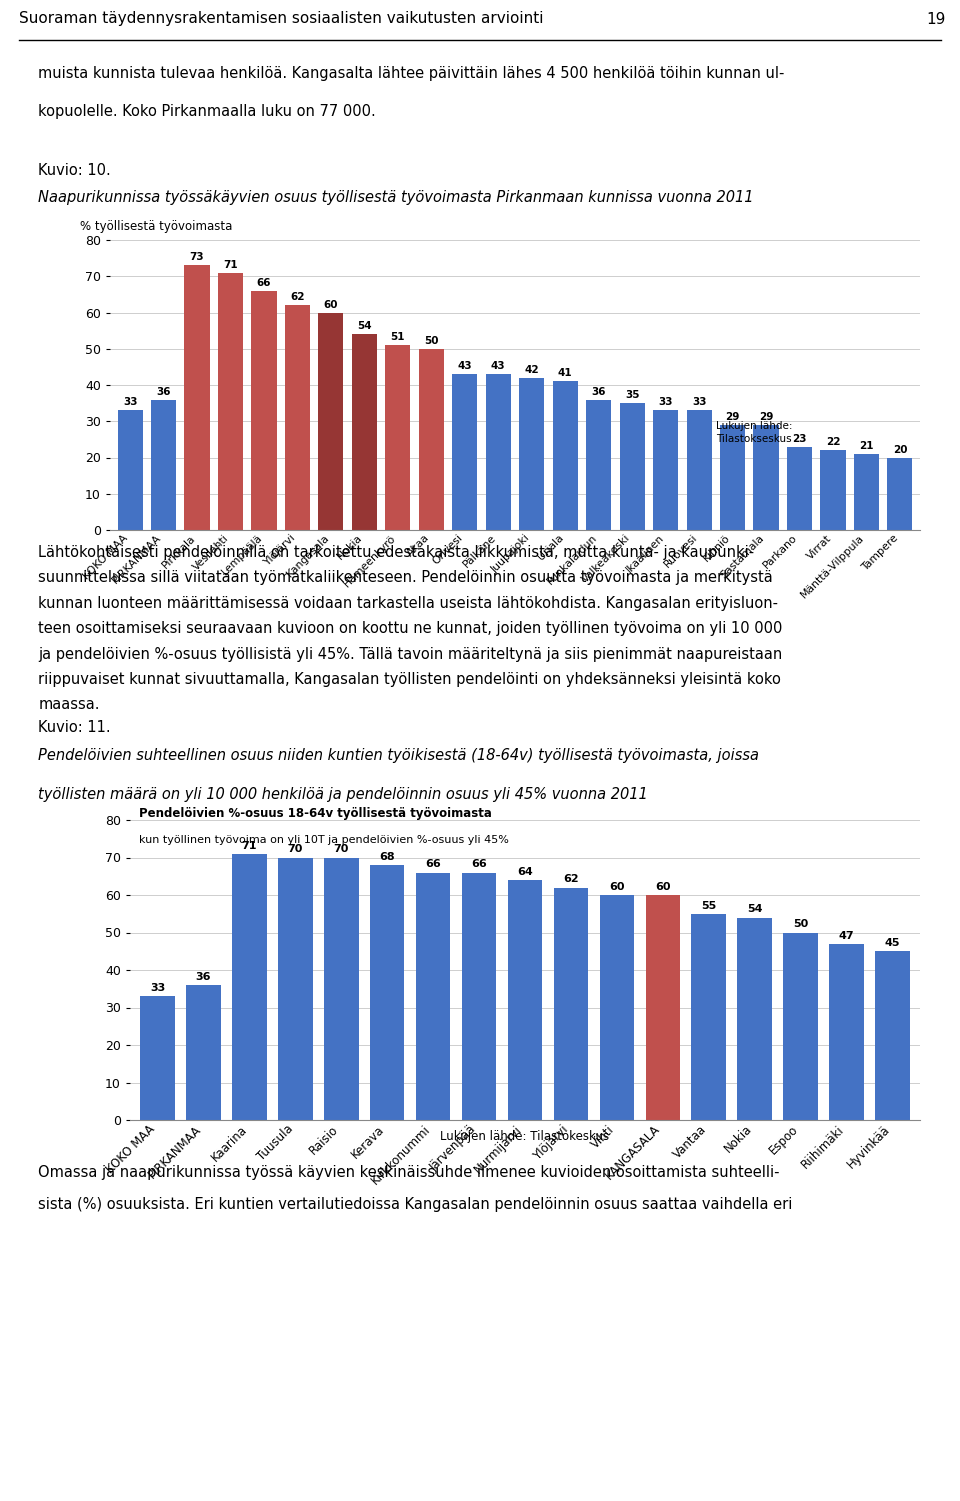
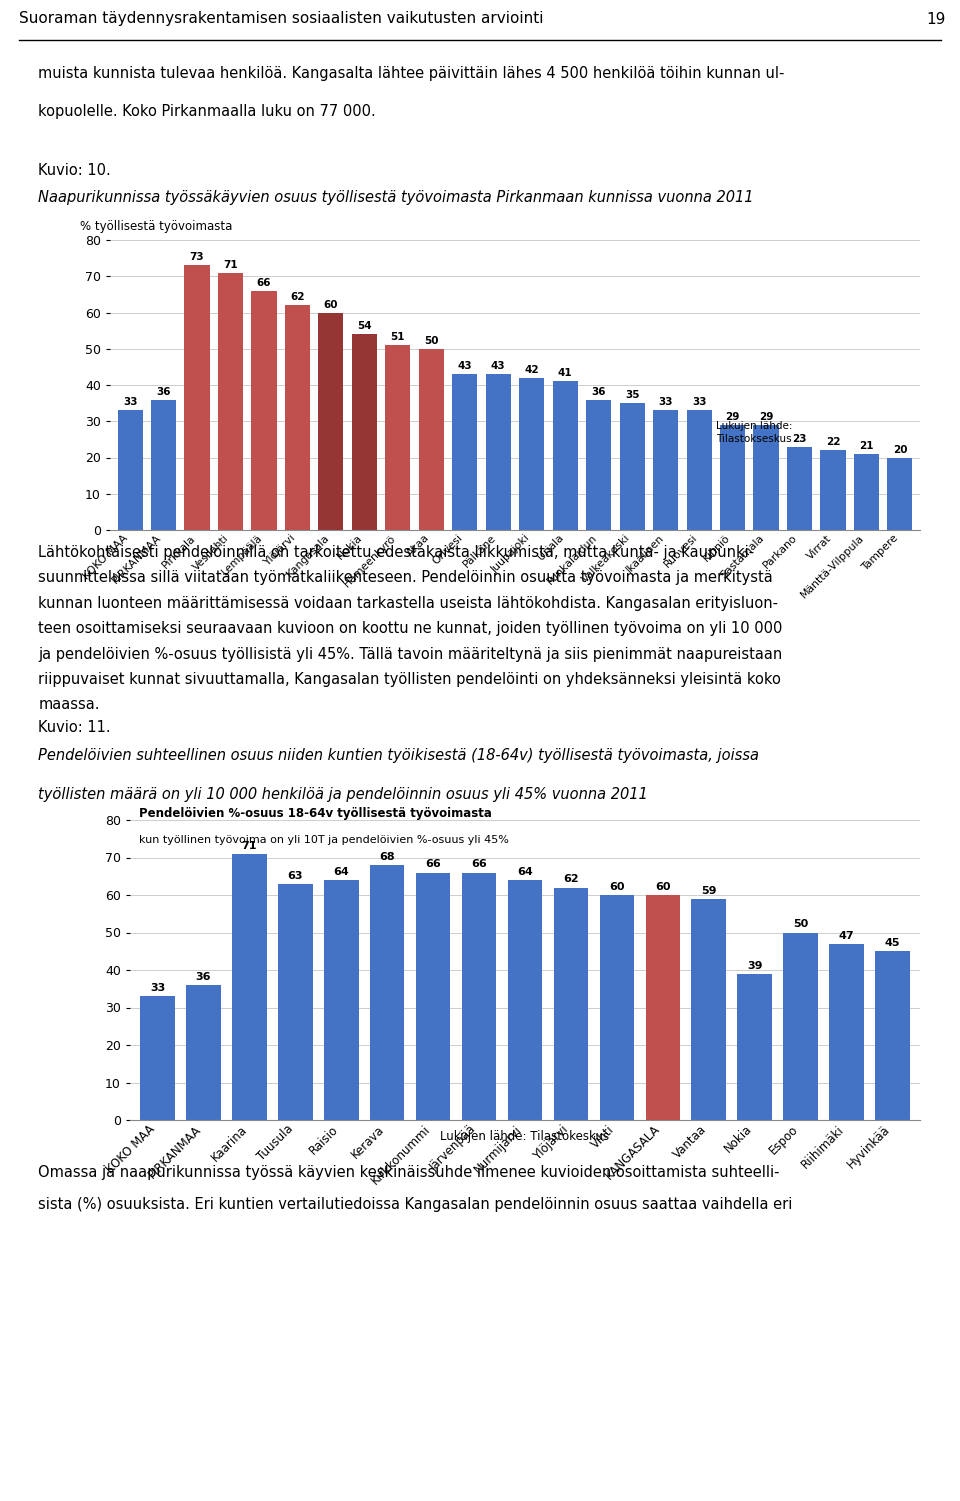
Tuusula: 70 -> 63
Raisio: 70 -> 64
Vantaa: 55 -> 59
Nokia: 54 -> 39
